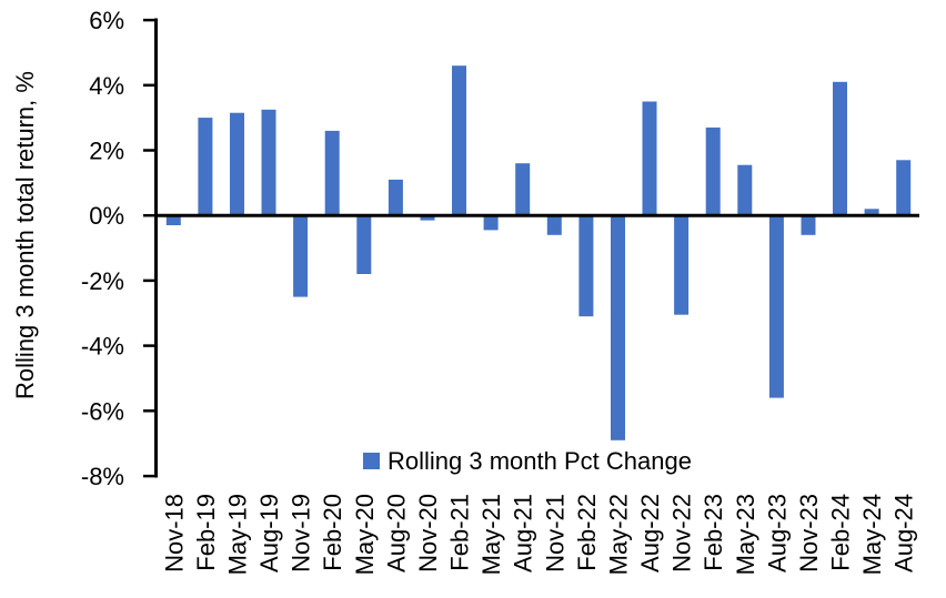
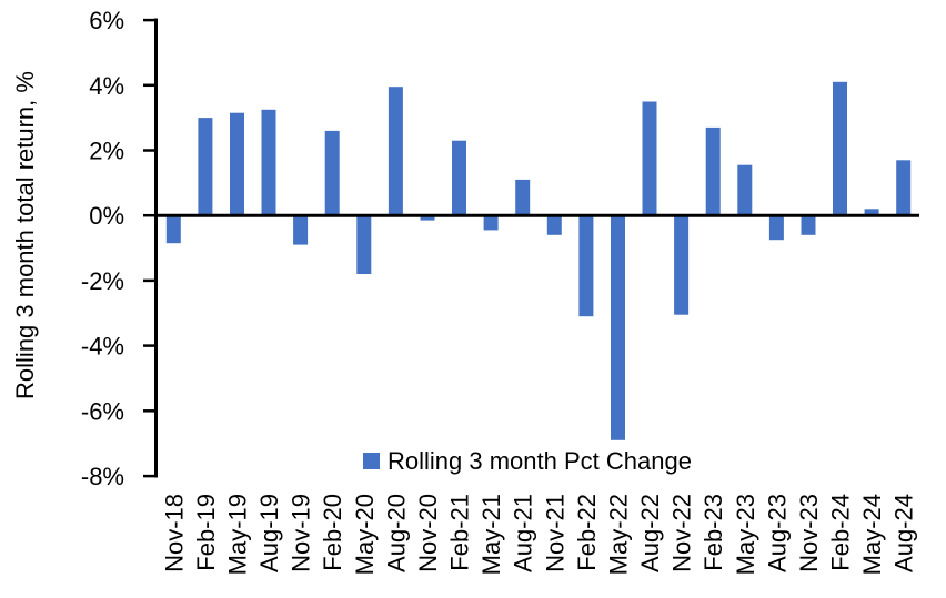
Nov-18: -0.3% -> -0.8%
Nov-19: -2.5% -> -0.9%
Aug-20: 1.1% -> 4.0%
Feb-21: 4.6% -> 2.3%
Aug-21: 1.6% -> 1.1%
Aug-23: -5.6% -> -0.8%
